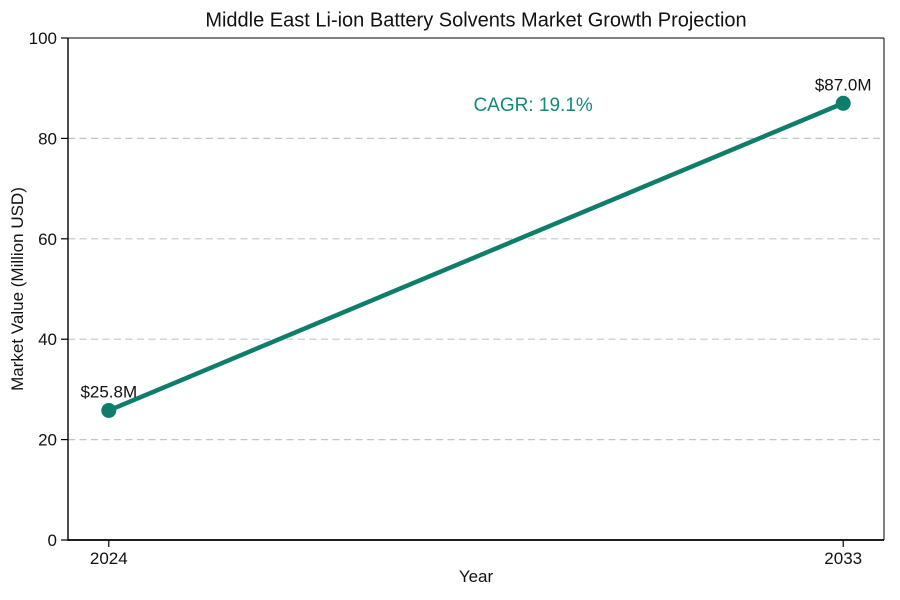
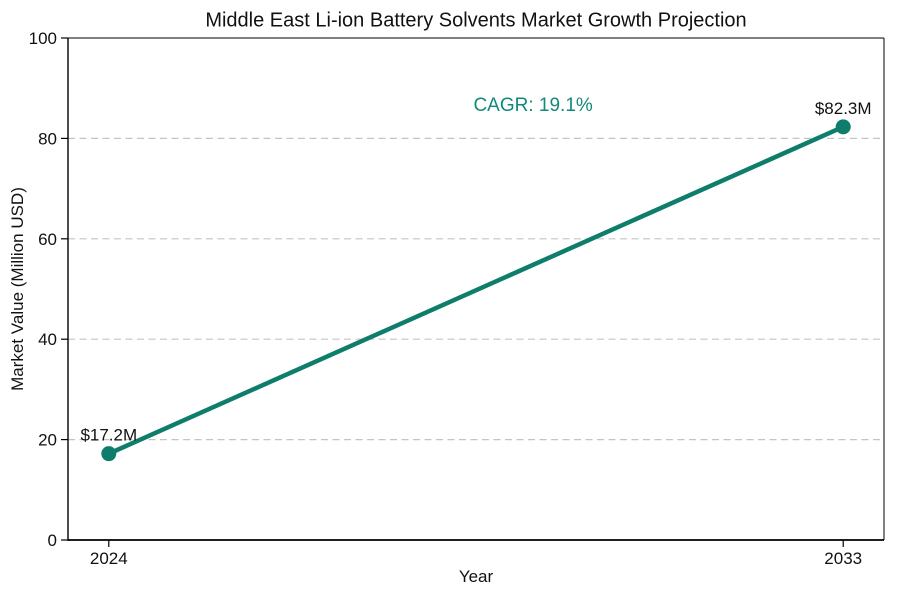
2024: $25.8M -> $17.2M
2033: $87.0M -> $82.3M
